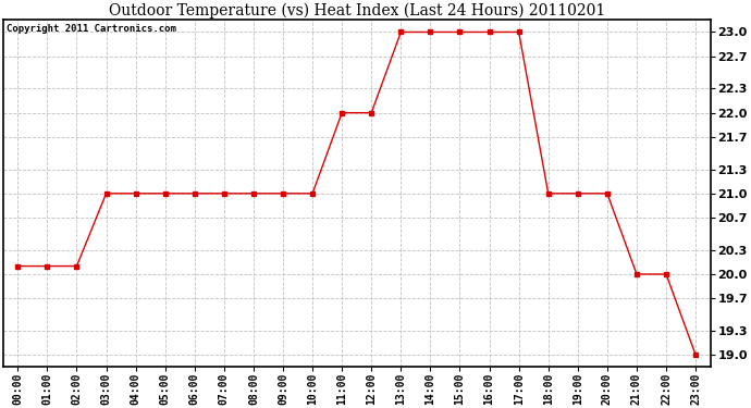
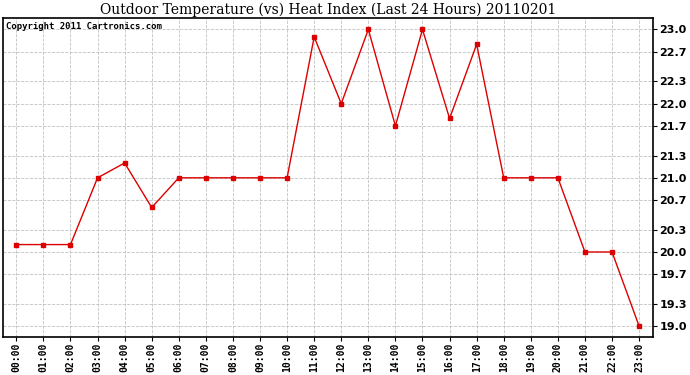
04:00: 21.0 -> 21.2
05:00: 21.0 -> 20.6
11:00: 22.0 -> 22.9
14:00: 23.0 -> 21.7
16:00: 23.0 -> 21.8
17:00: 23.0 -> 22.8
